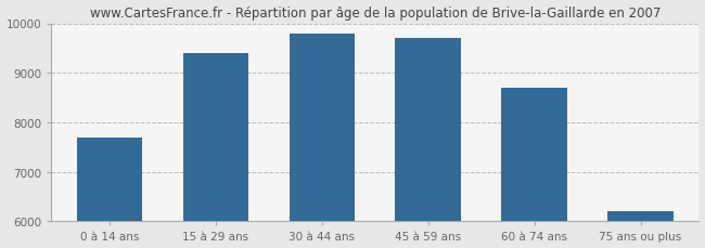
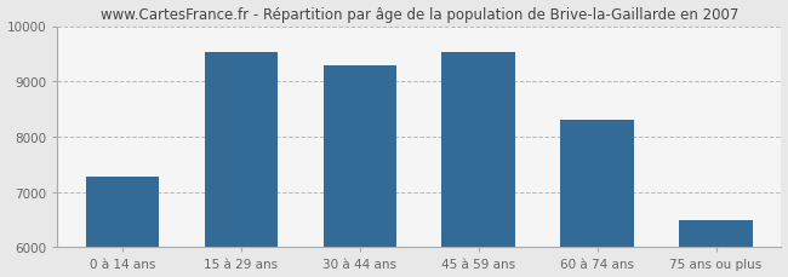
0 à 14 ans: 7700 -> 7280
15 à 29 ans: 9400 -> 9520
30 à 44 ans: 9800 -> 9300
45 à 59 ans: 9700 -> 9540
60 à 74 ans: 8700 -> 8300
75 ans ou plus: 6200 -> 6480
